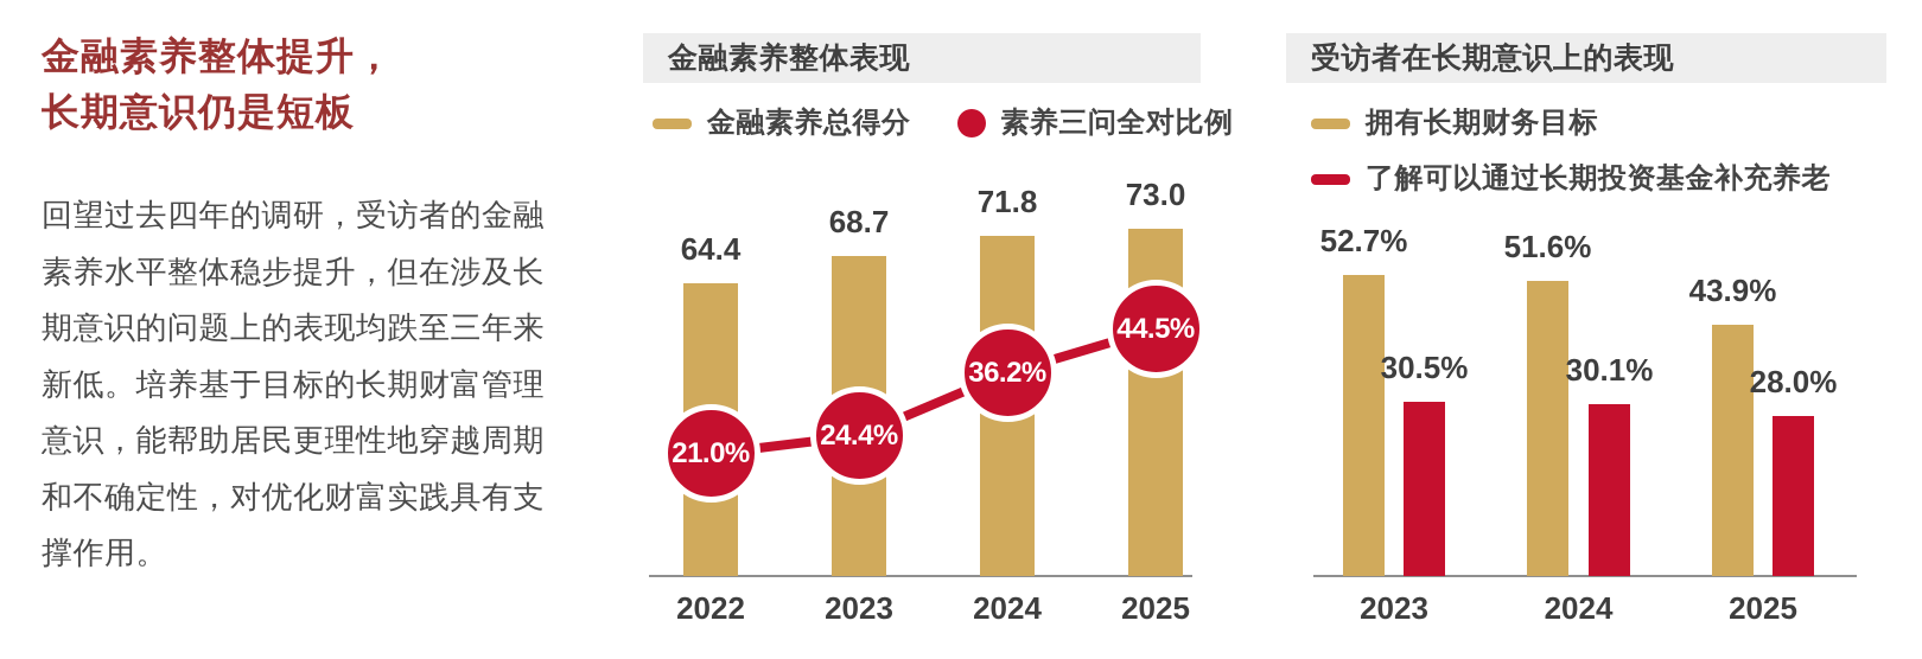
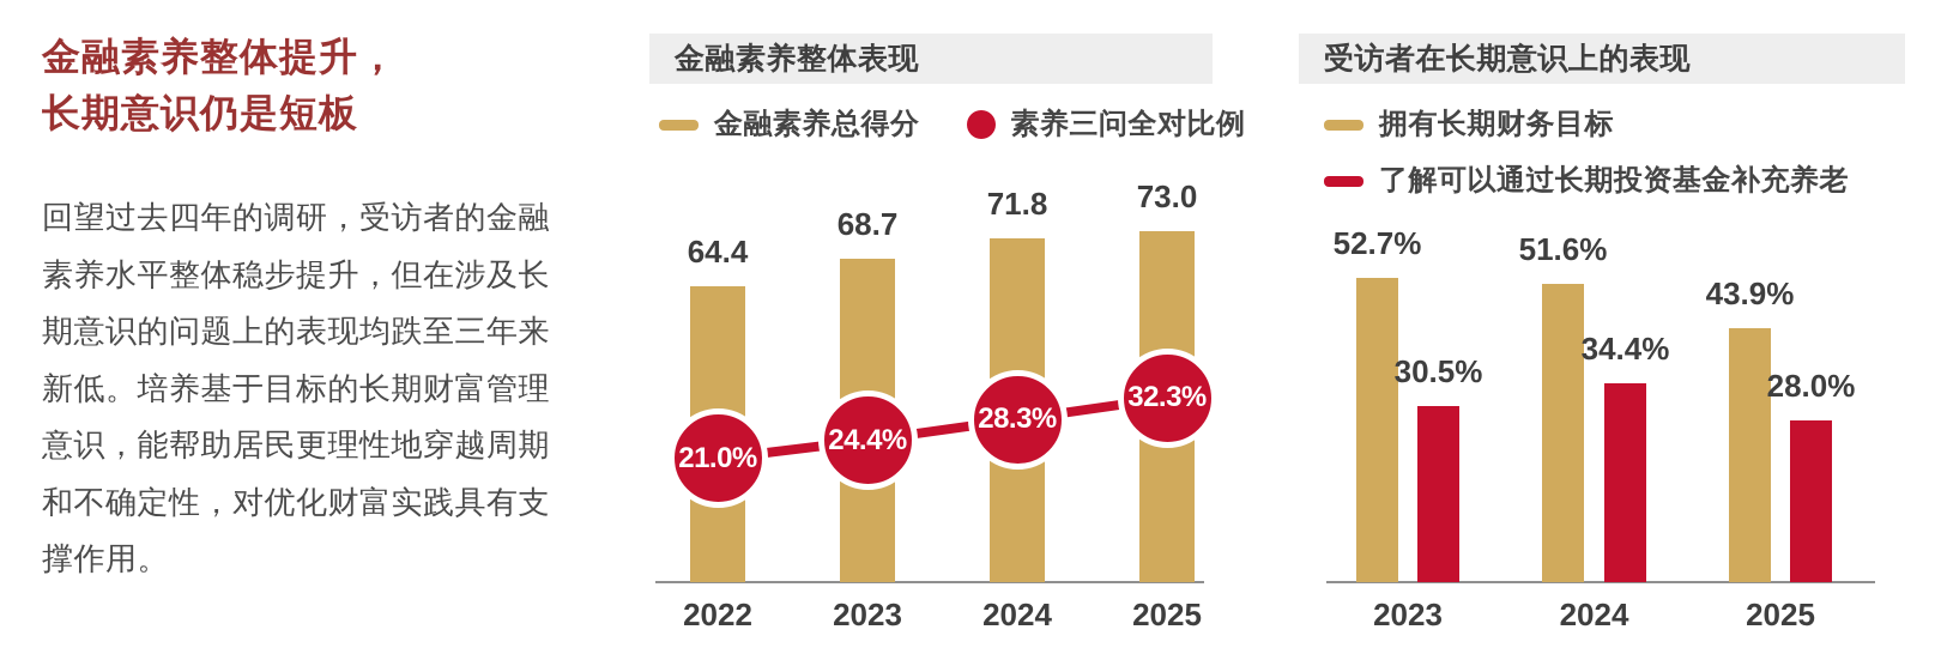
金融素养整体表现/素养三问全对比例/2024: 36.2% -> 28.3%
金融素养整体表现/素养三问全对比例/2025: 44.5% -> 32.3%
受访者在长期意识上的表现/了解可以通过长期投资基金补充养老/2024: 30.1% -> 34.4%
